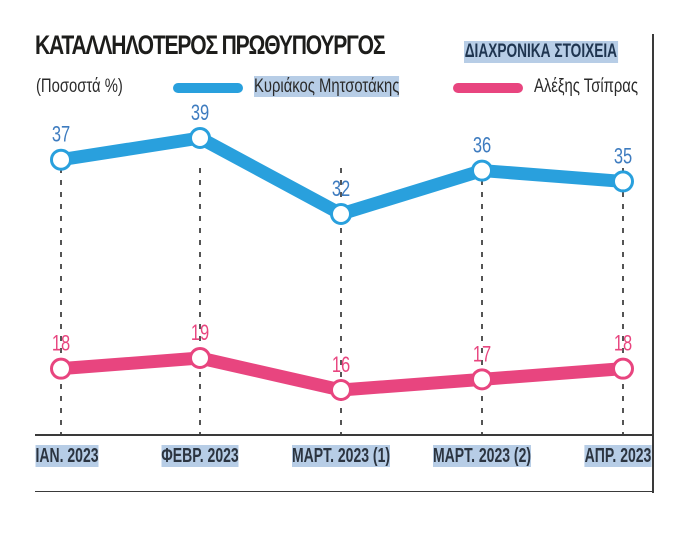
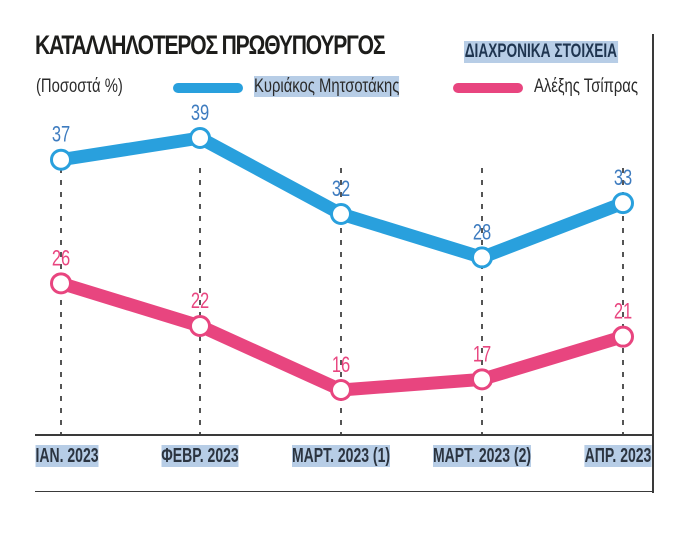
Αλέξης Τσίπρας/ΙΑΝ. 2023: 18 -> 26
Αλέξης Τσίπρας/ΦΕΒΡ. 2023: 19 -> 22
Κυριάκος Μητσοτάκης/ΜΑΡΤ. 2023 (2): 36 -> 28
Κυριάκος Μητσοτάκης/ΑΠΡ. 2023: 35 -> 33
Αλέξης Τσίπρας/ΑΠΡ. 2023: 18 -> 21
